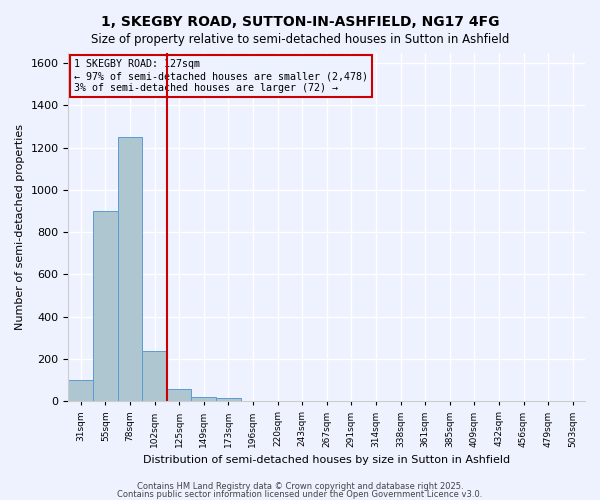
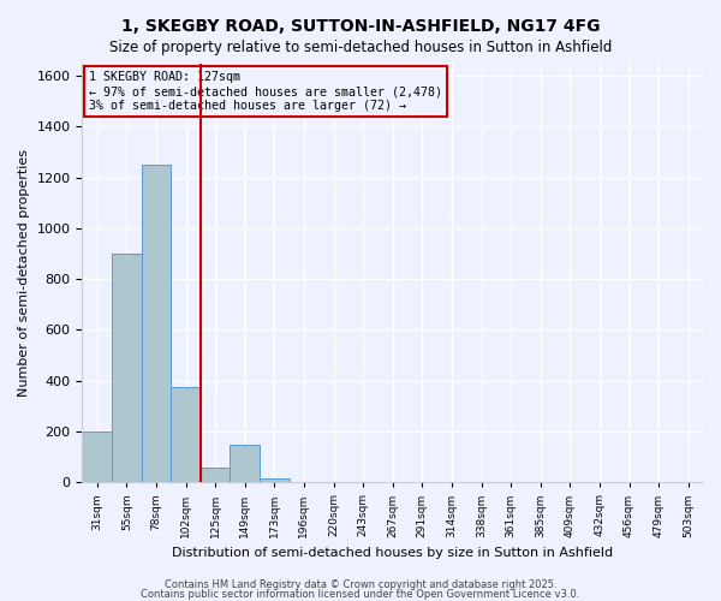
31sqm: 100 -> 200
102sqm: 240 -> 375
149sqm: 20 -> 150
